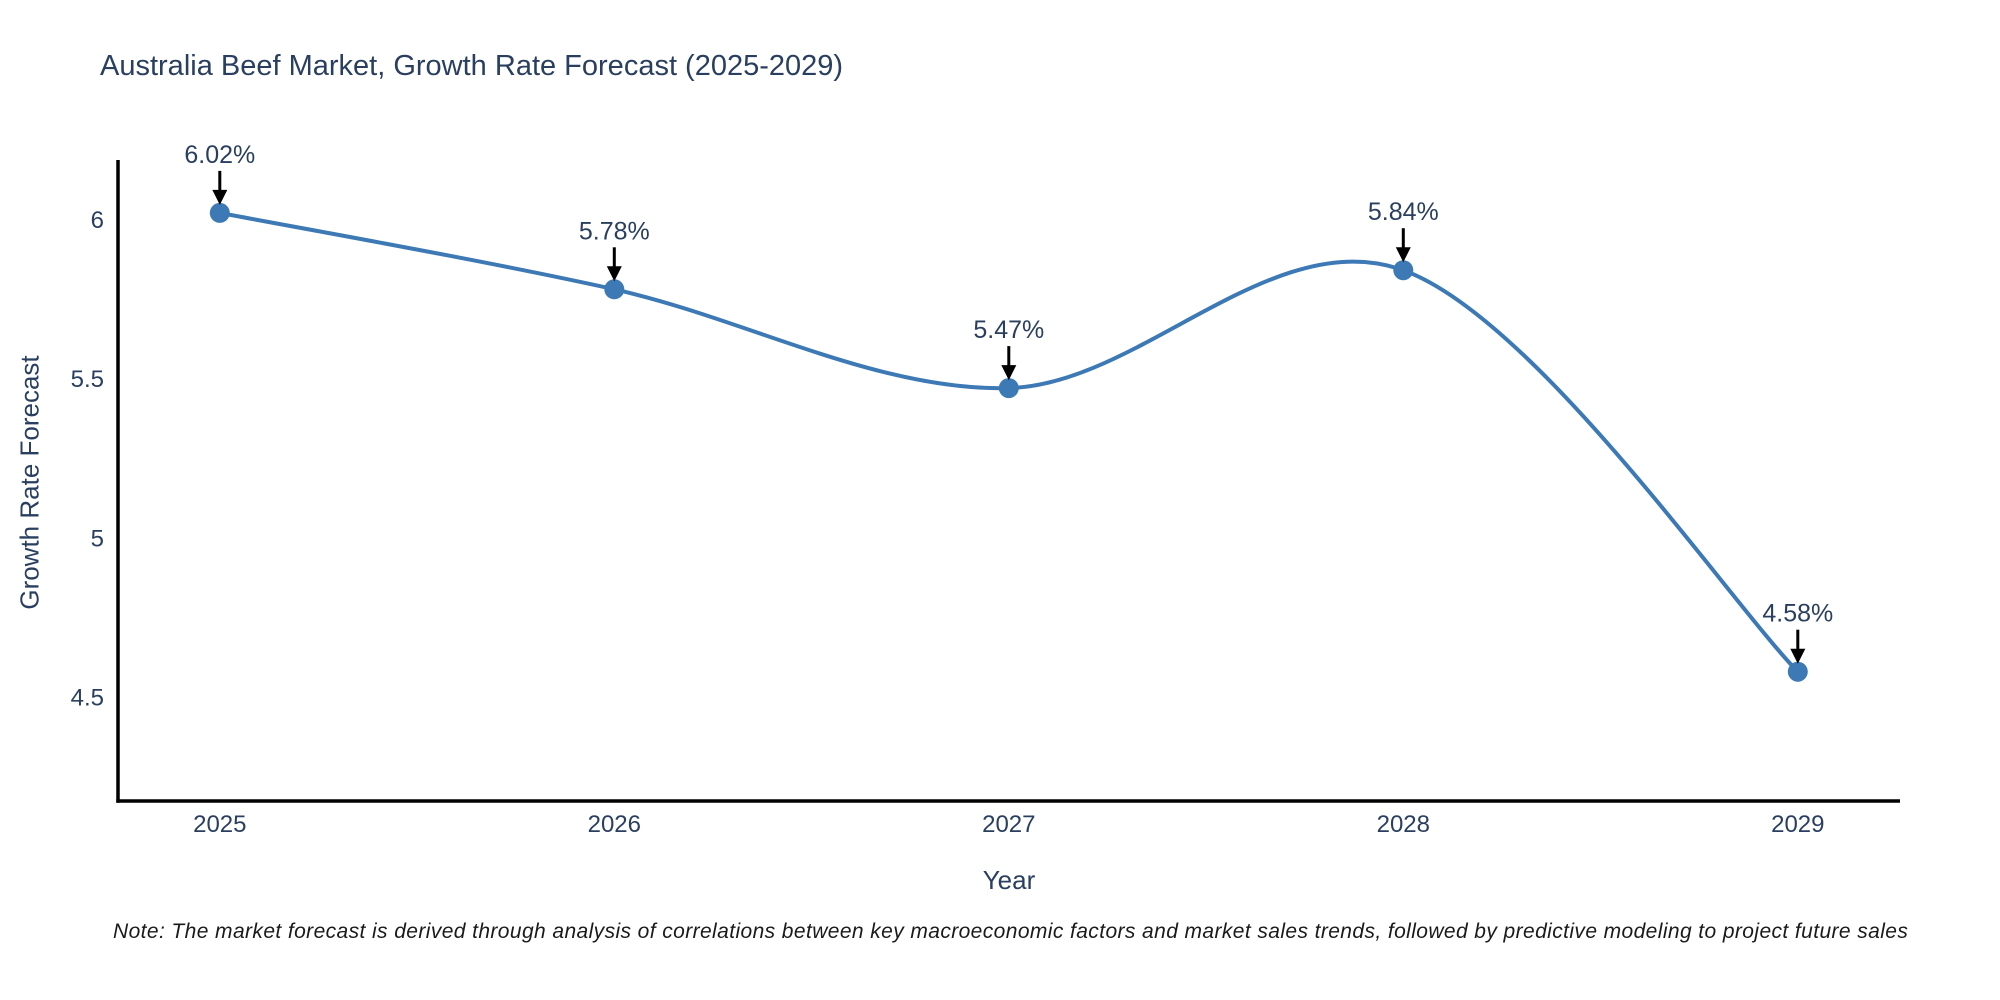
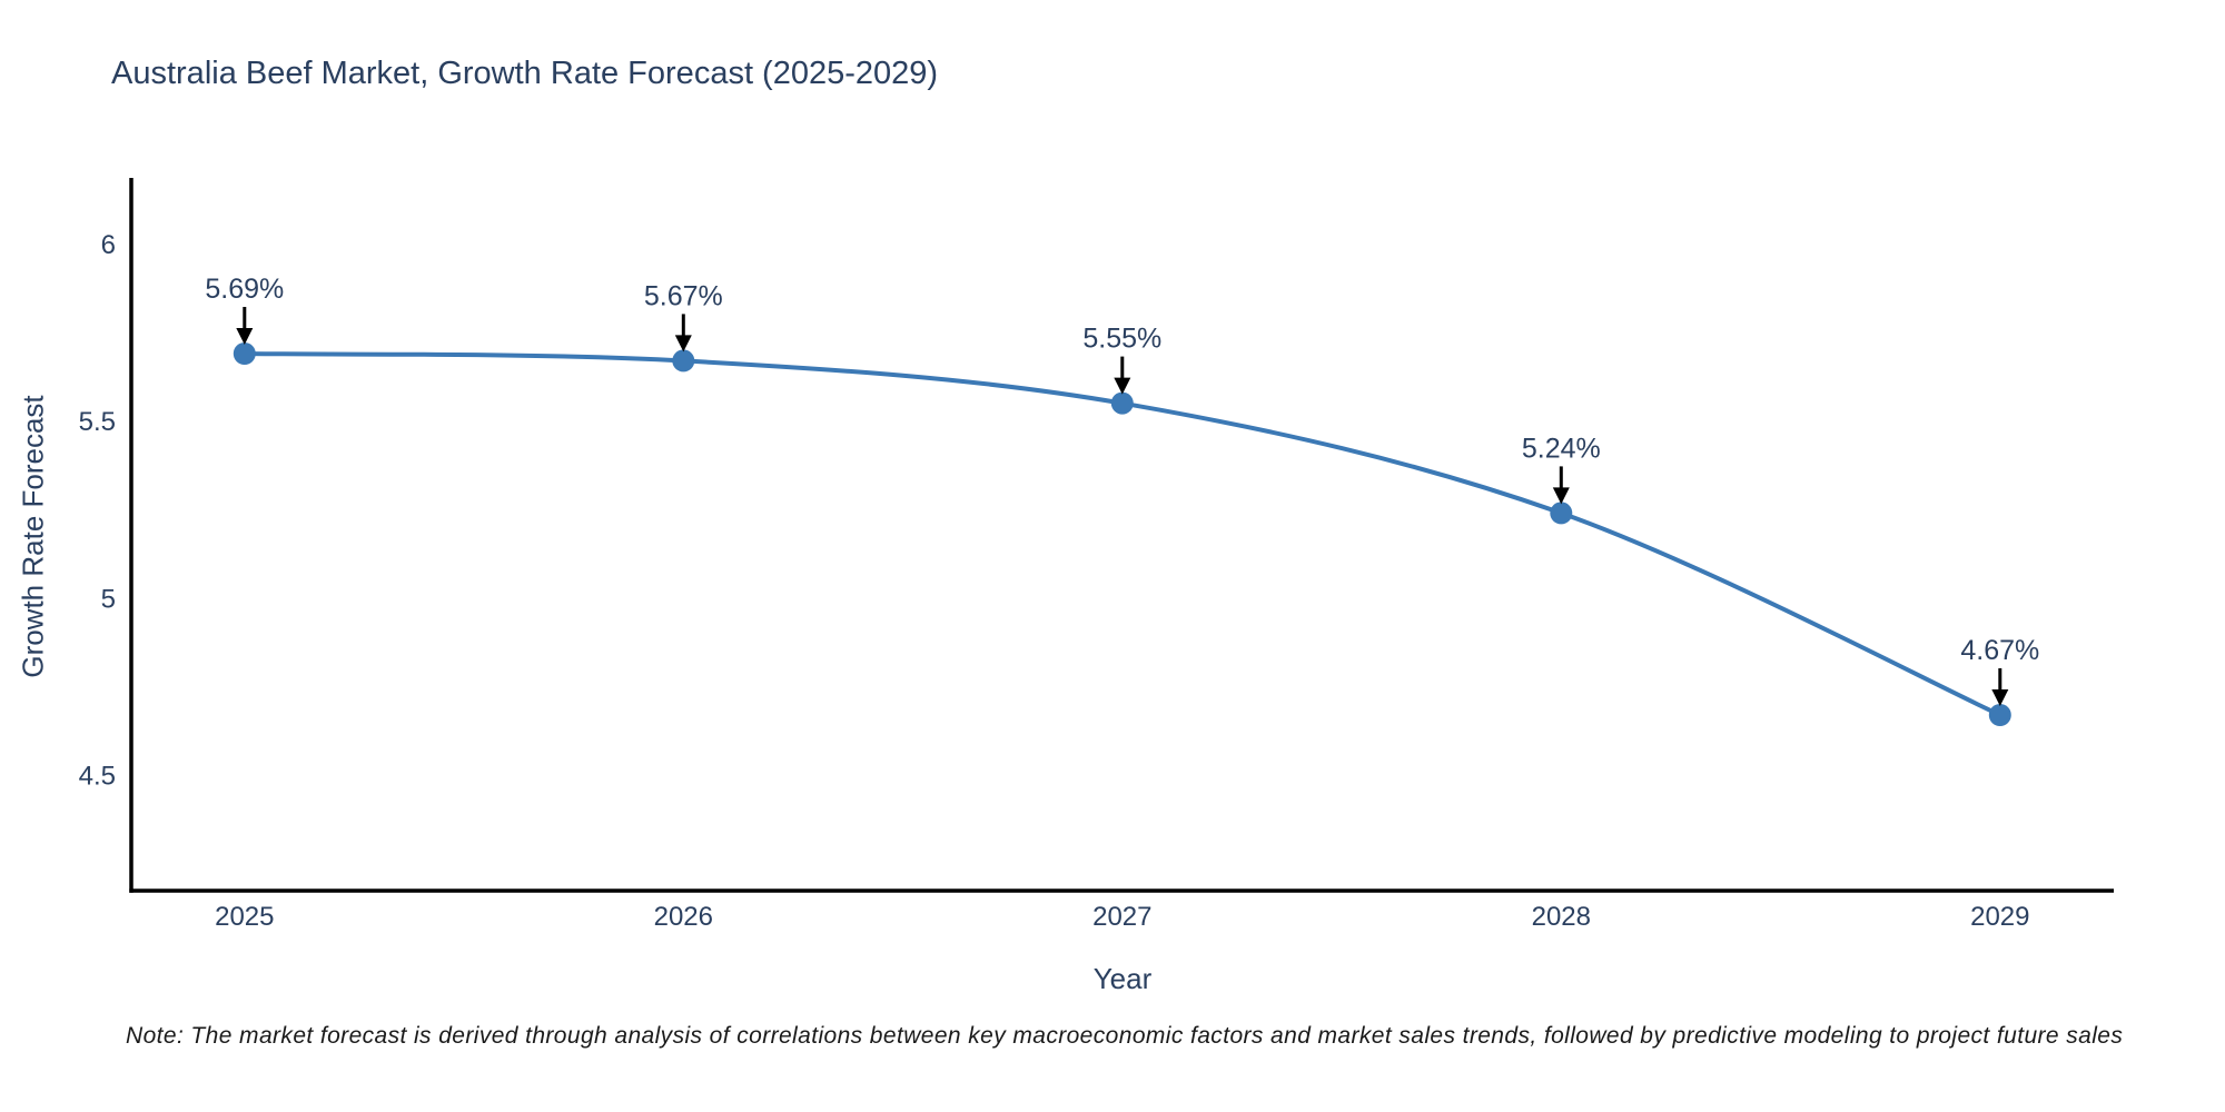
2025: 6.02% -> 5.69%
2026: 5.78% -> 5.67%
2027: 5.47% -> 5.55%
2028: 5.84% -> 5.24%
2029: 4.58% -> 4.67%
